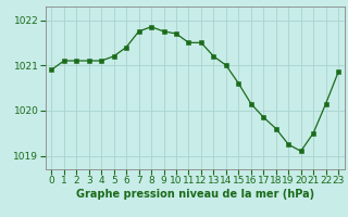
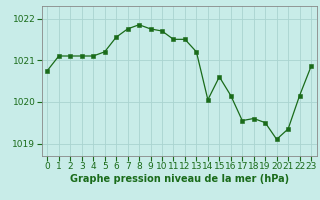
0: 1020.90 -> 1020.75
6: 1021.40 -> 1021.55
14: 1021.00 -> 1020.05
17: 1019.85 -> 1019.55
19: 1019.25 -> 1019.50
21: 1019.50 -> 1019.35
